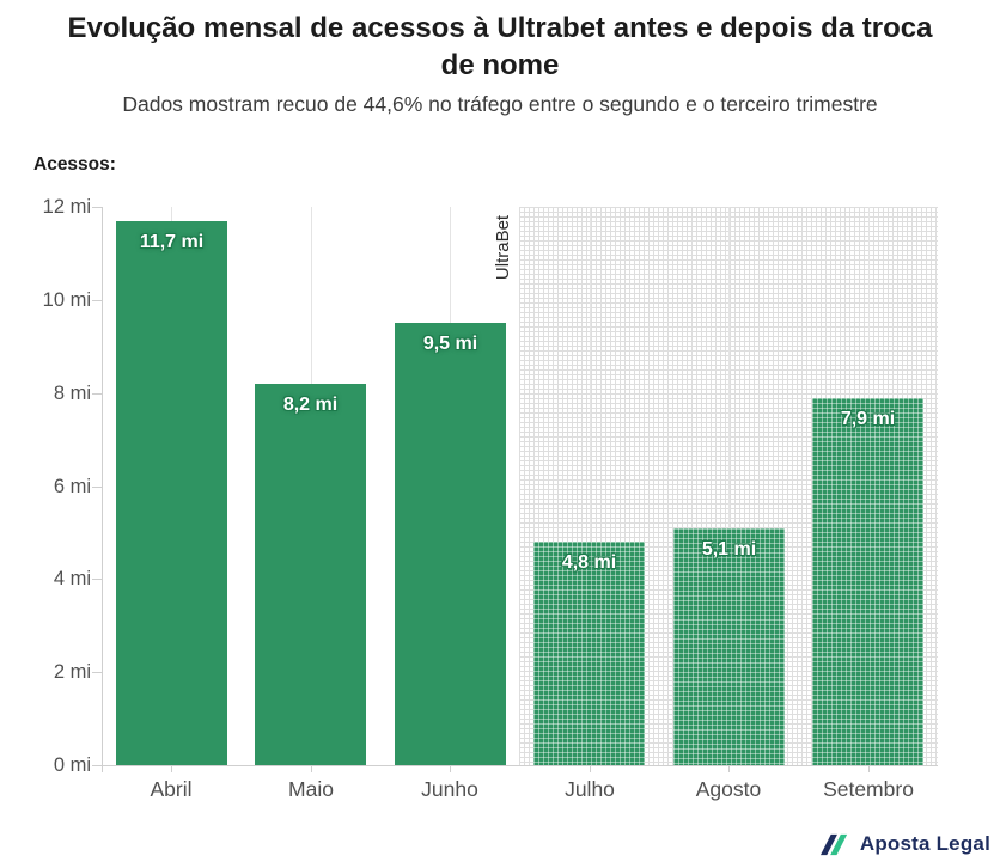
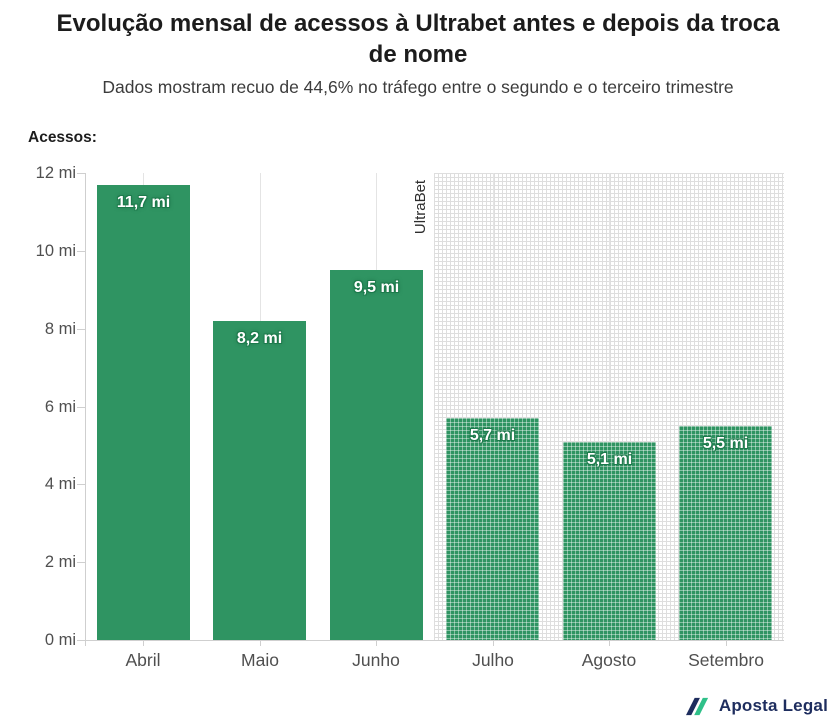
Julho: 4,8 -> 5,7
Setembro: 7,9 -> 5,5
